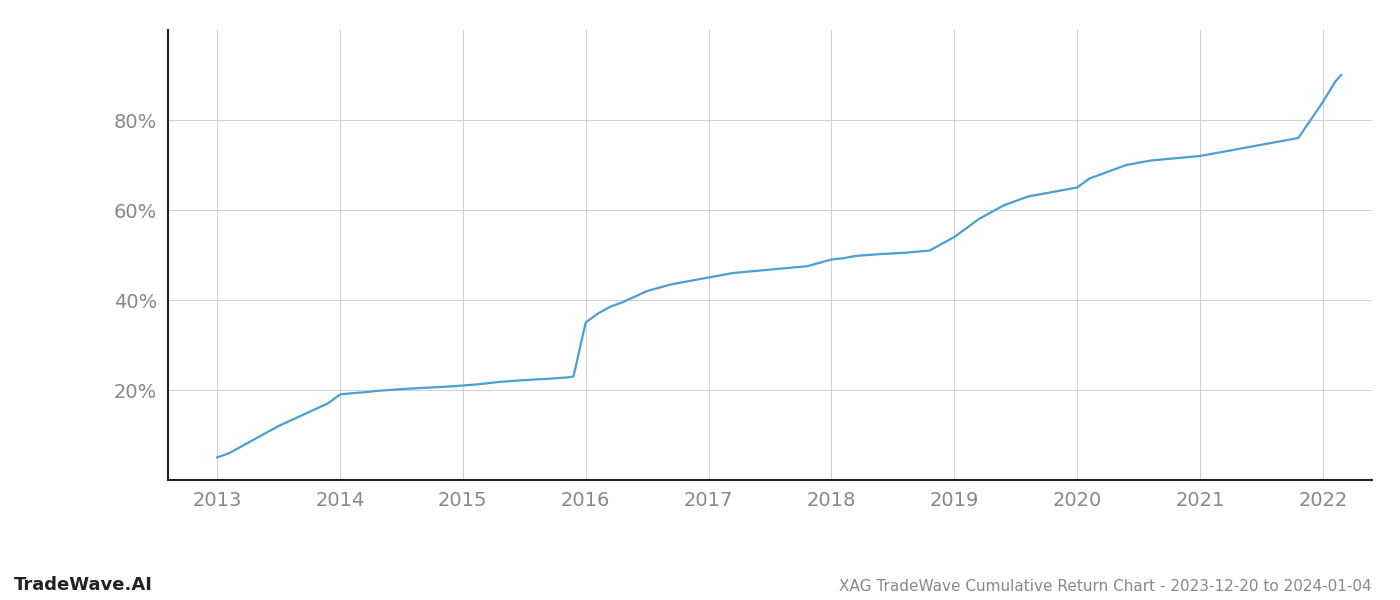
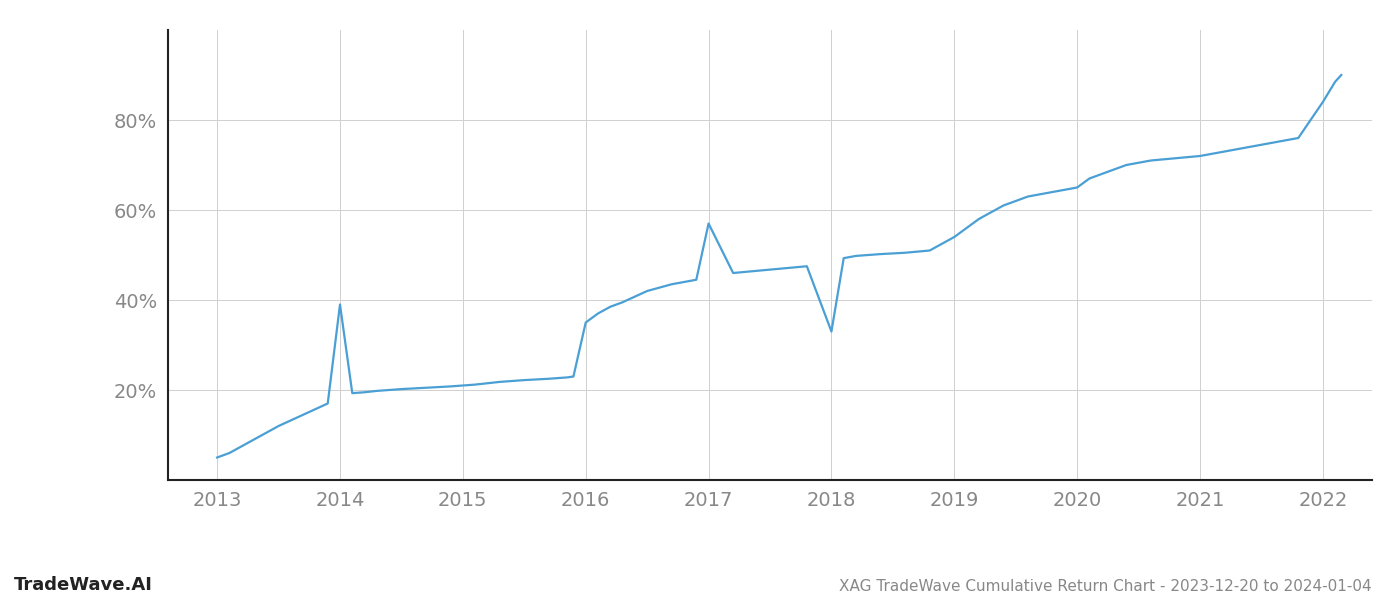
2014: 19.0% -> 39.0%
2017: 45.0% -> 57.0%
2018: 49.0% -> 33.0%
